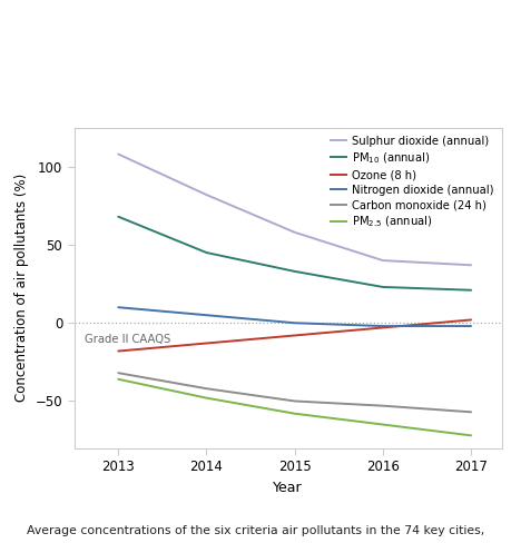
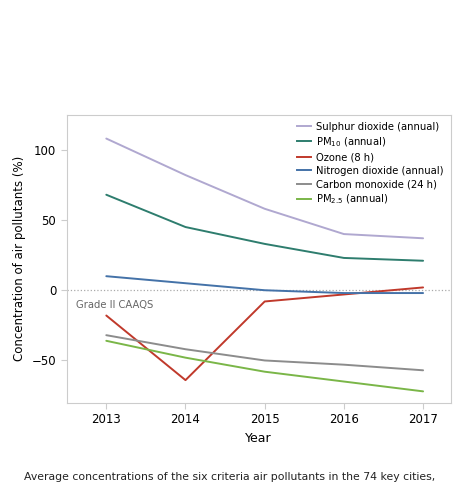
Ozone (8 h)/2014: -13 -> -64
